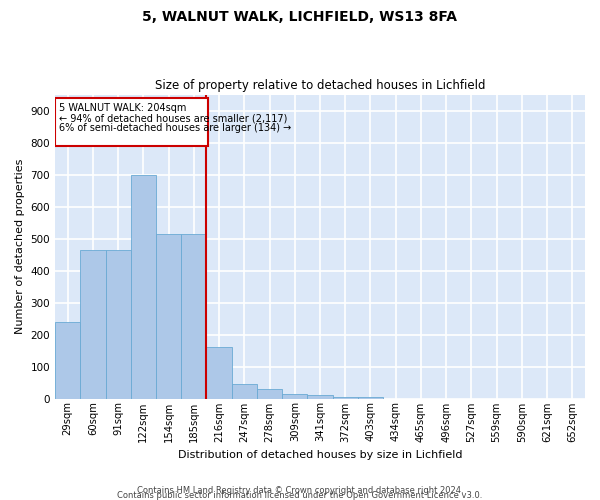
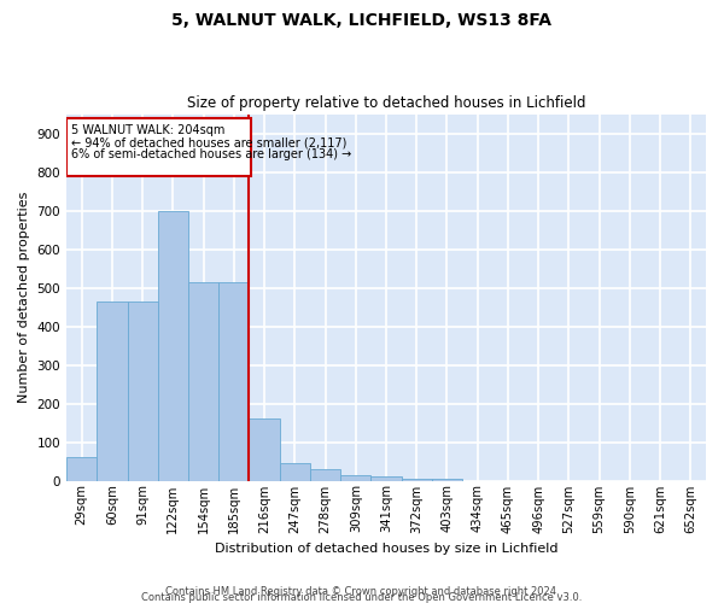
29sqm: 240 -> 60
